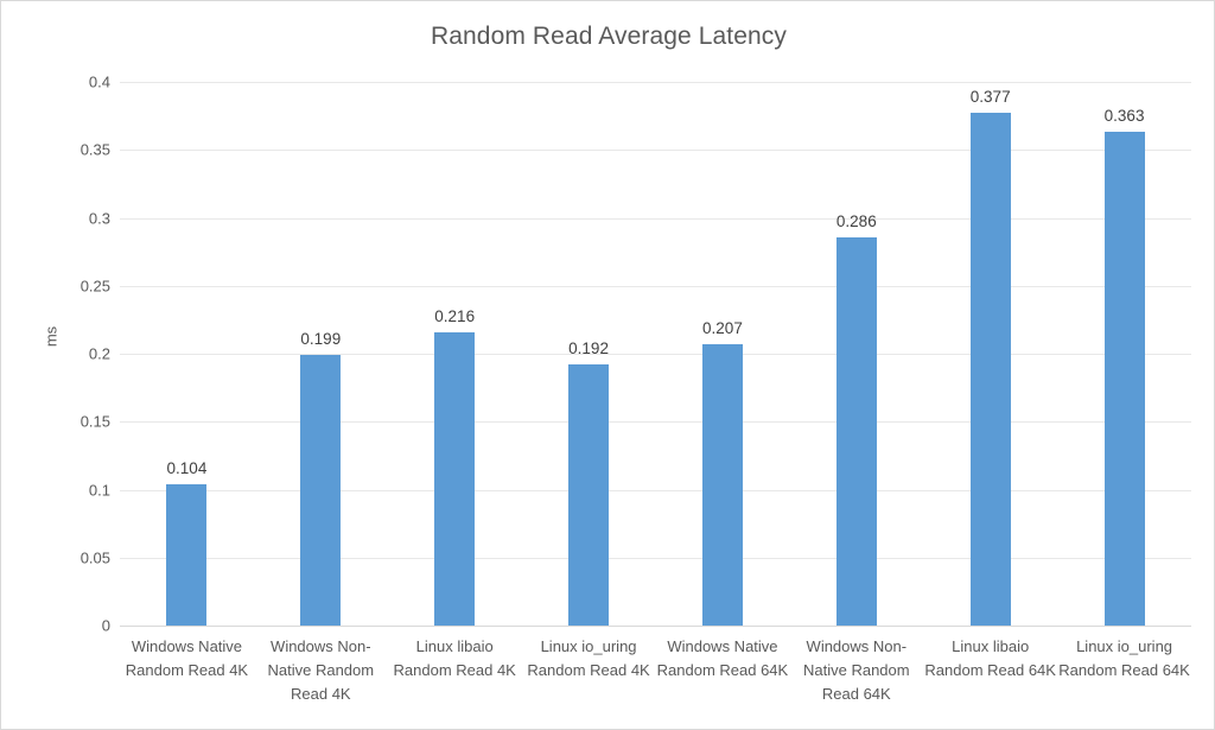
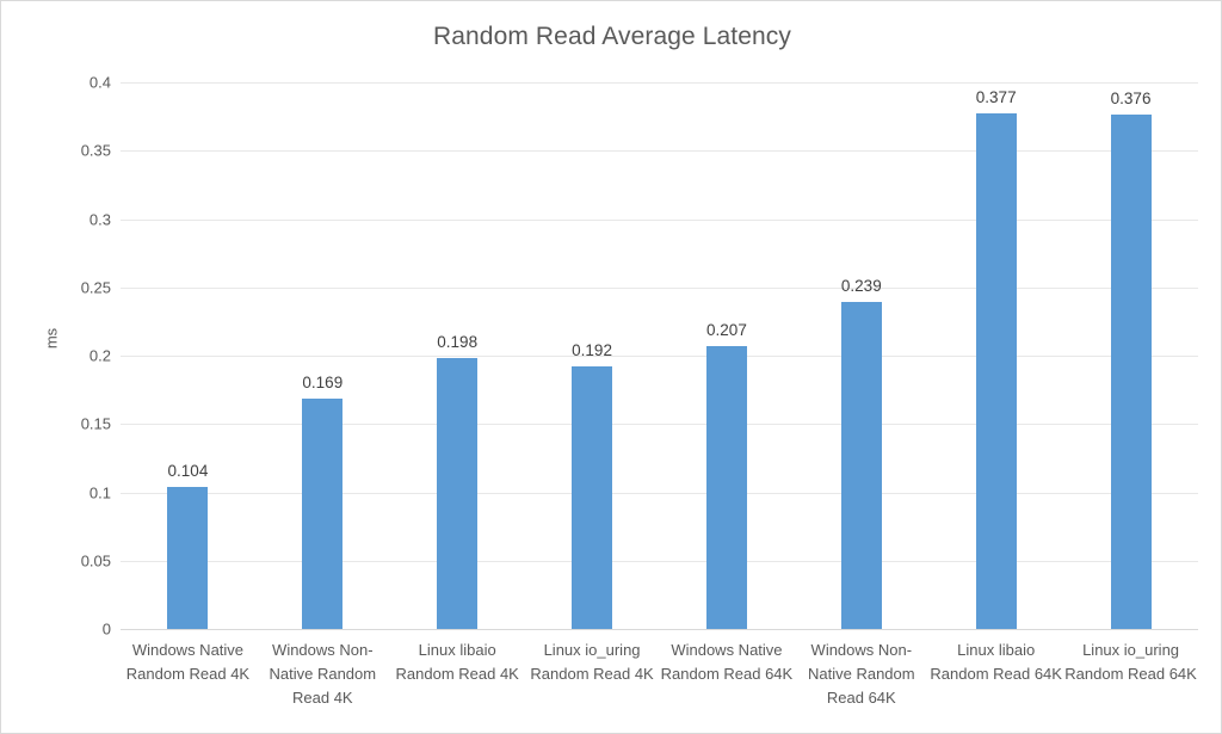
Windows Non-Native Random Read 4K: 0.199 -> 0.169
Linux libaio Random Read 4K: 0.216 -> 0.198
Windows Non-Native Random Read 64K: 0.286 -> 0.239
Linux io_uring Random Read 64K: 0.363 -> 0.376
